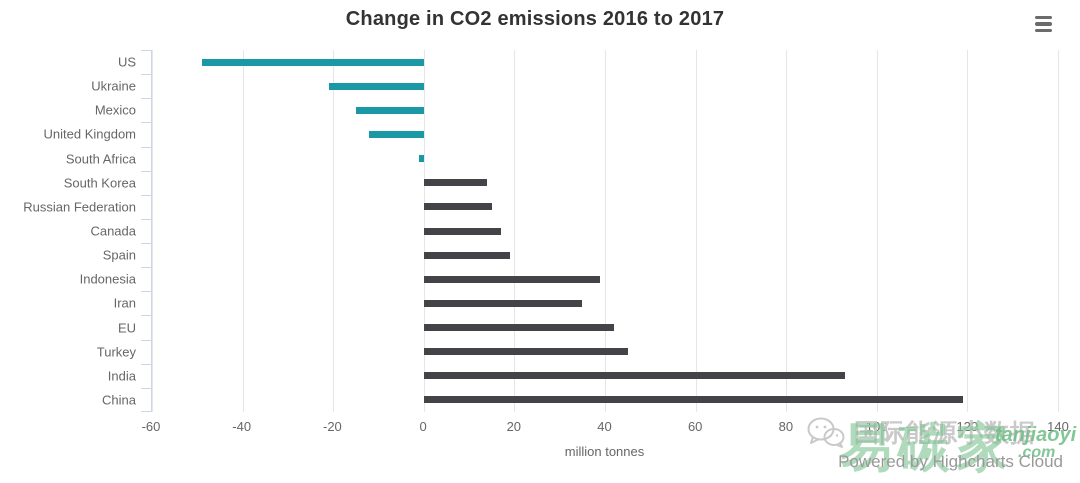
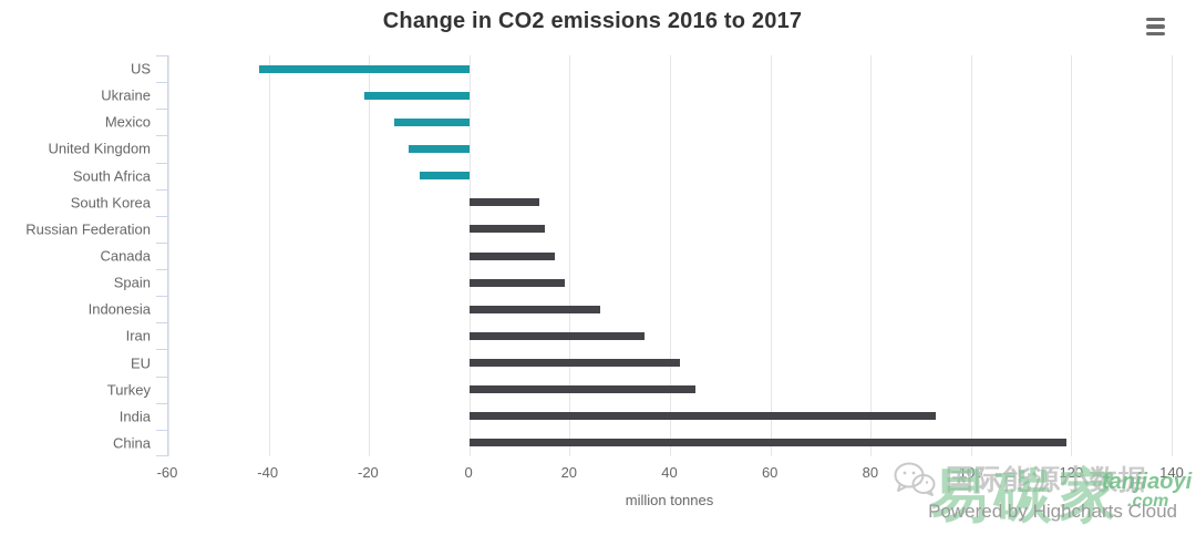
US: -49 -> -42
South Africa: -1 -> -10
Indonesia: 39 -> 26
